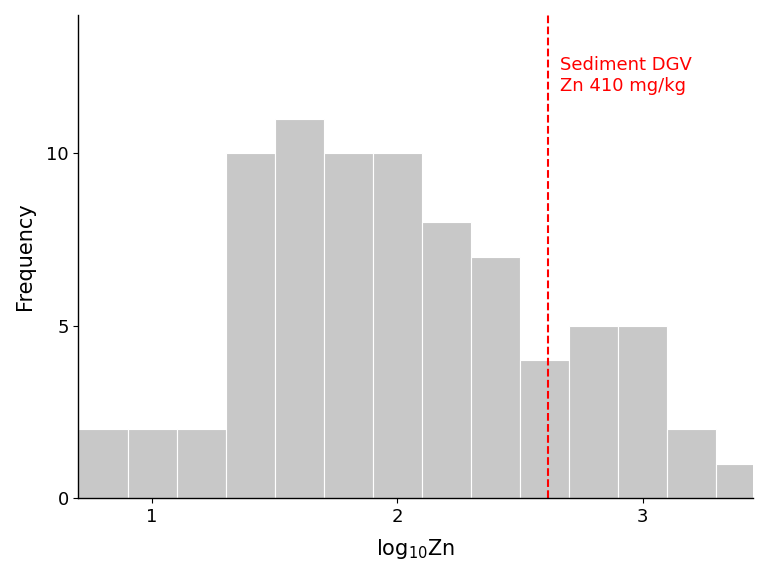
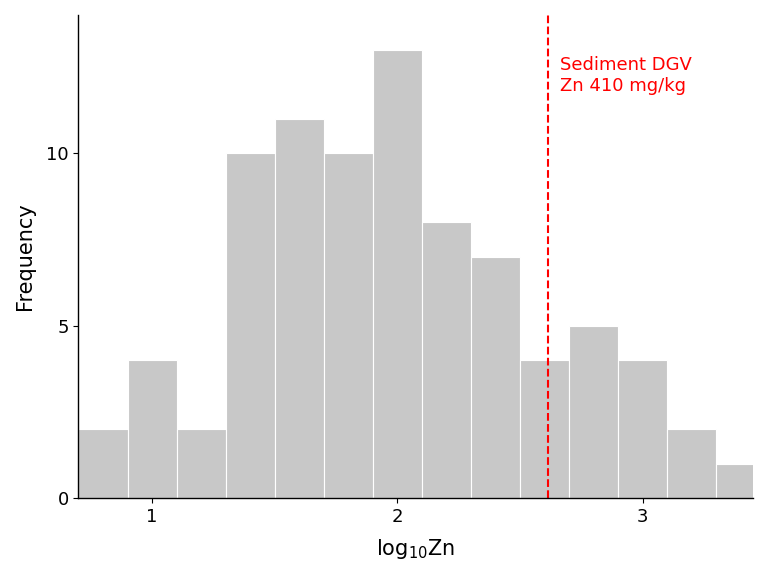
1: 2 -> 4
2: 10 -> 13
3: 5 -> 4
